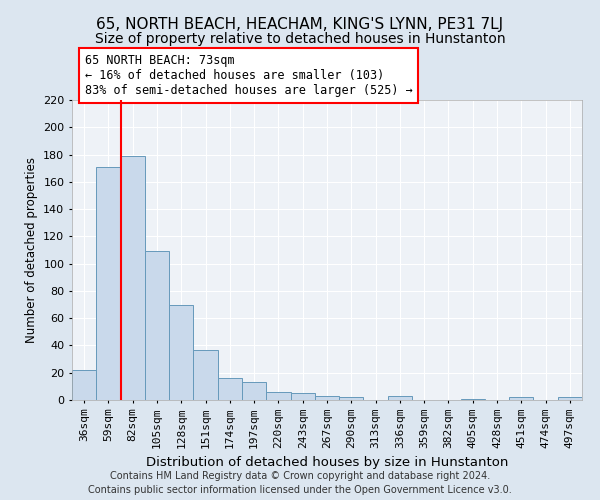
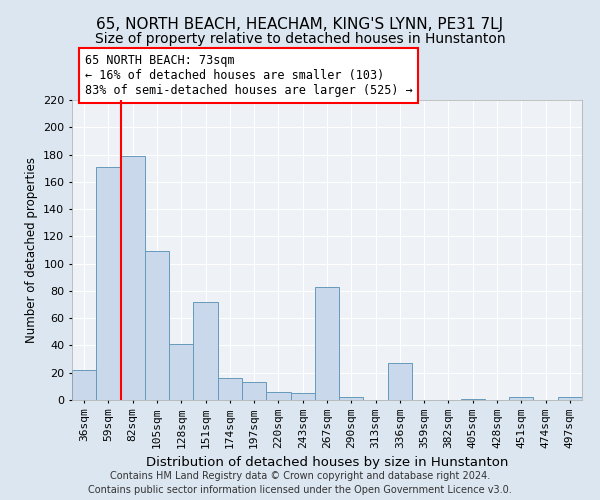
128sqm: 70 -> 41
151sqm: 37 -> 72
267sqm: 3 -> 83
336sqm: 3 -> 27
